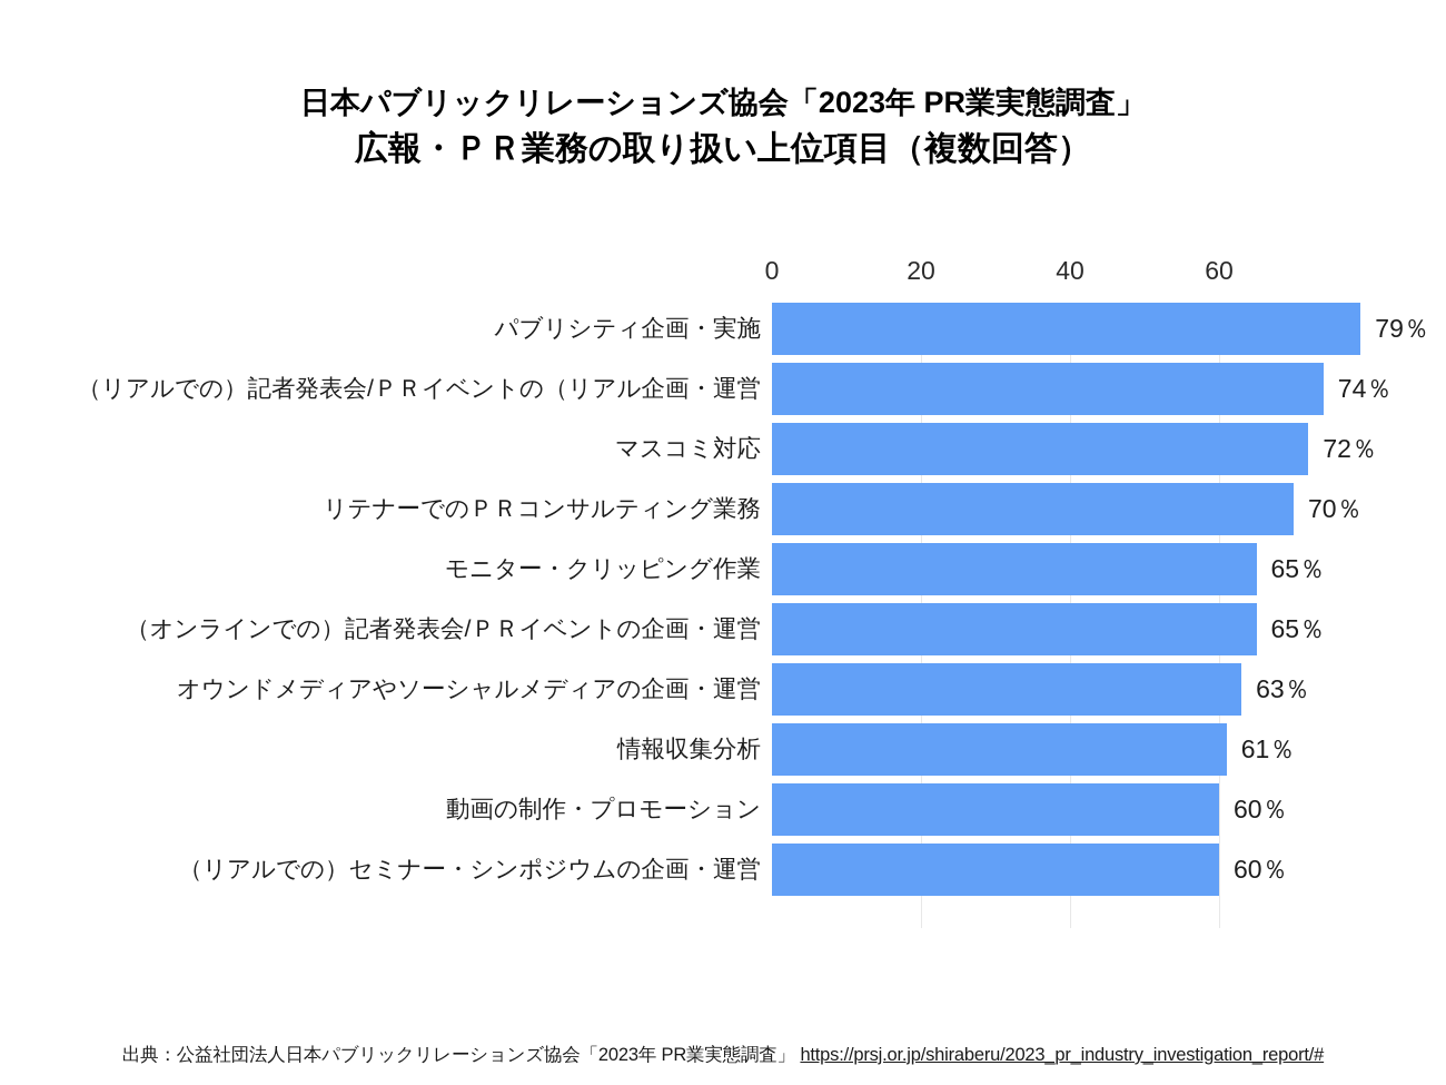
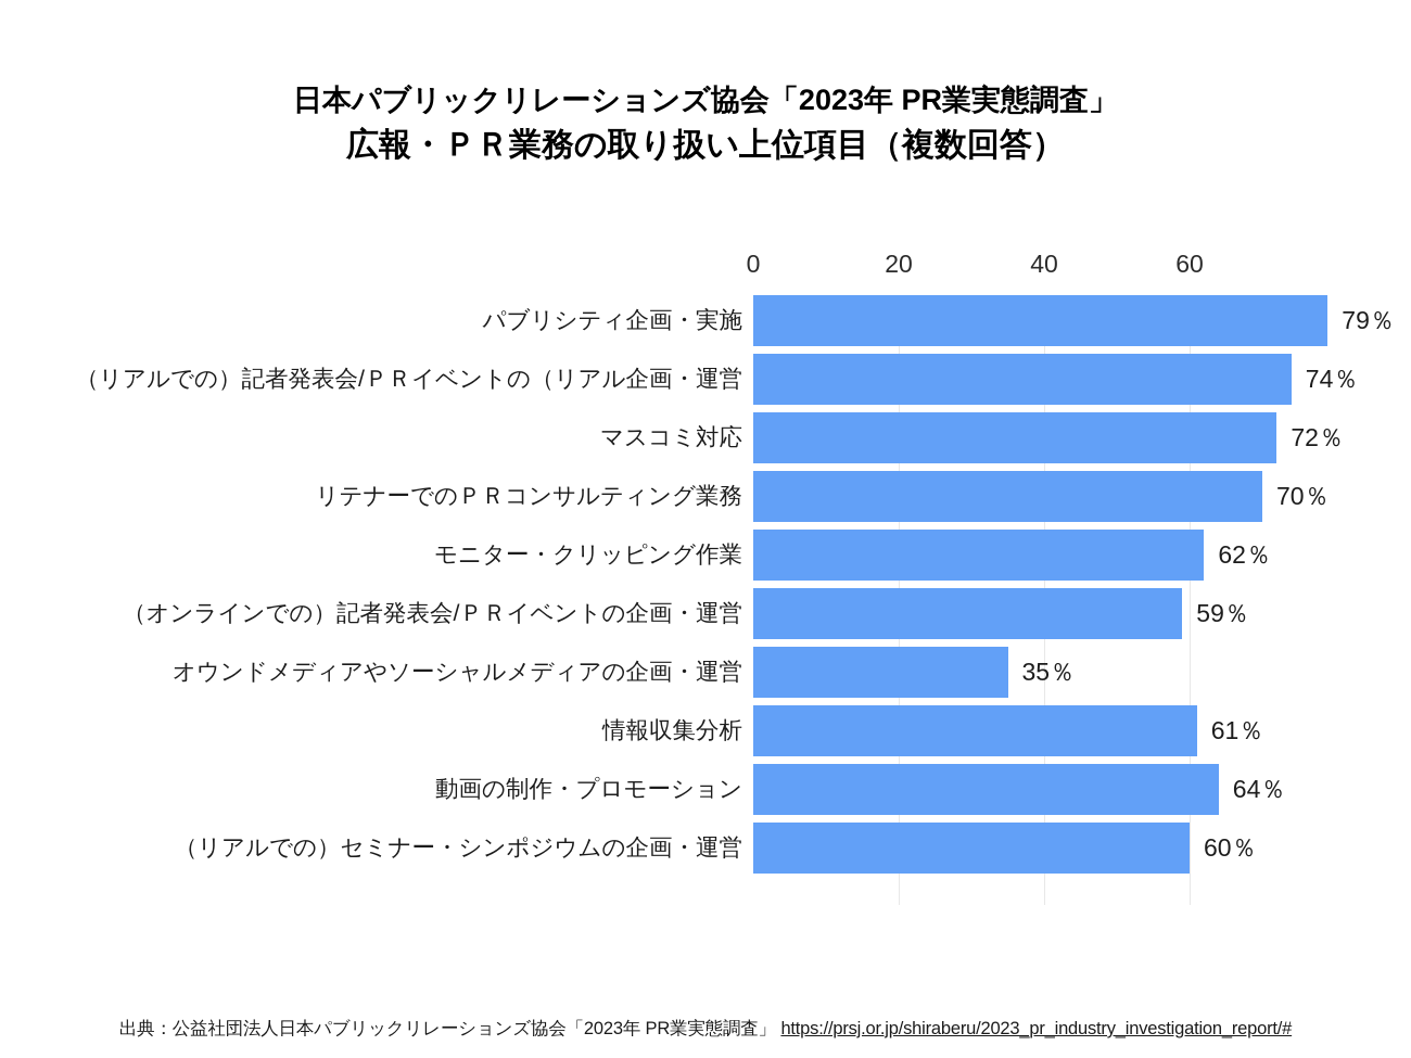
モニター・クリッピング作業: 65 -> 62
（オンラインでの）記者発表会/ＰＲイベントの企画・運営: 65 -> 59
オウンドメディアやソーシャルメディアの企画・運営: 63 -> 35
動画の制作・プロモーション: 60 -> 64
